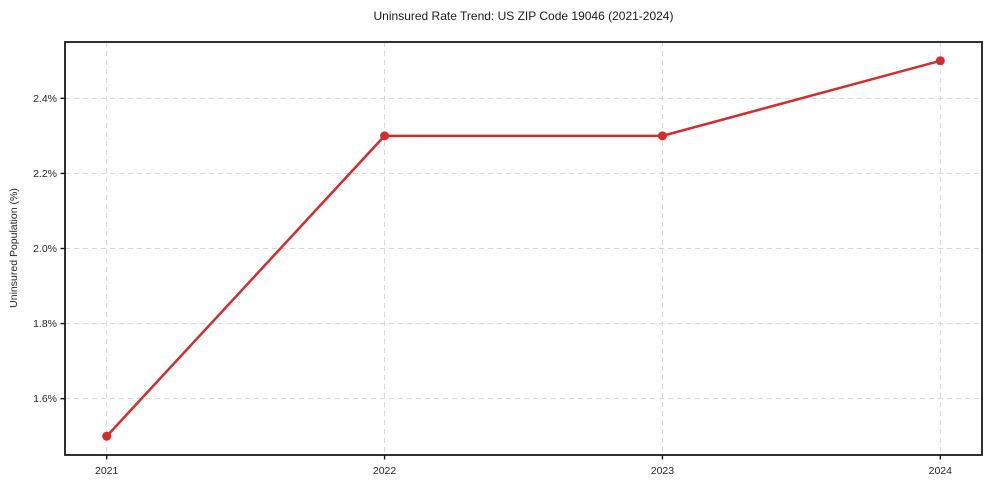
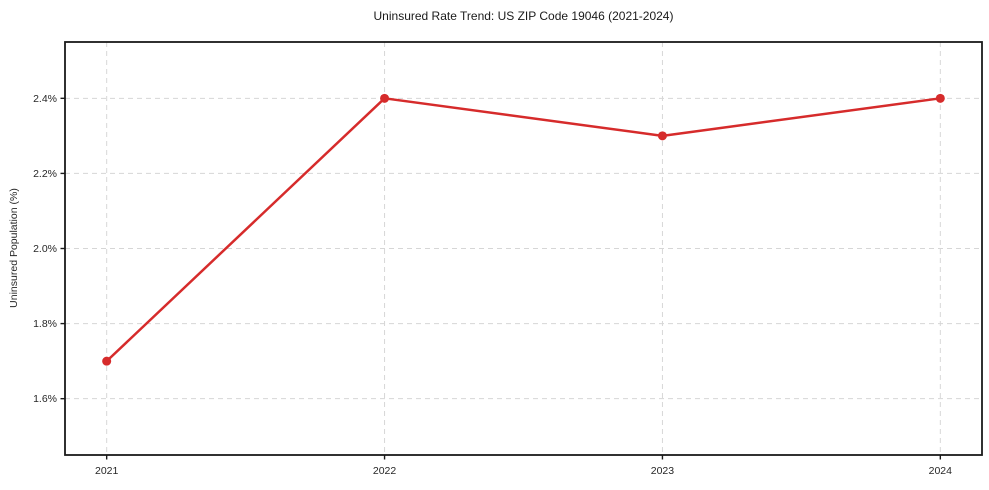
2021: 1.5% -> 1.7%
2022: 2.3% -> 2.4%
2024: 2.5% -> 2.4%
